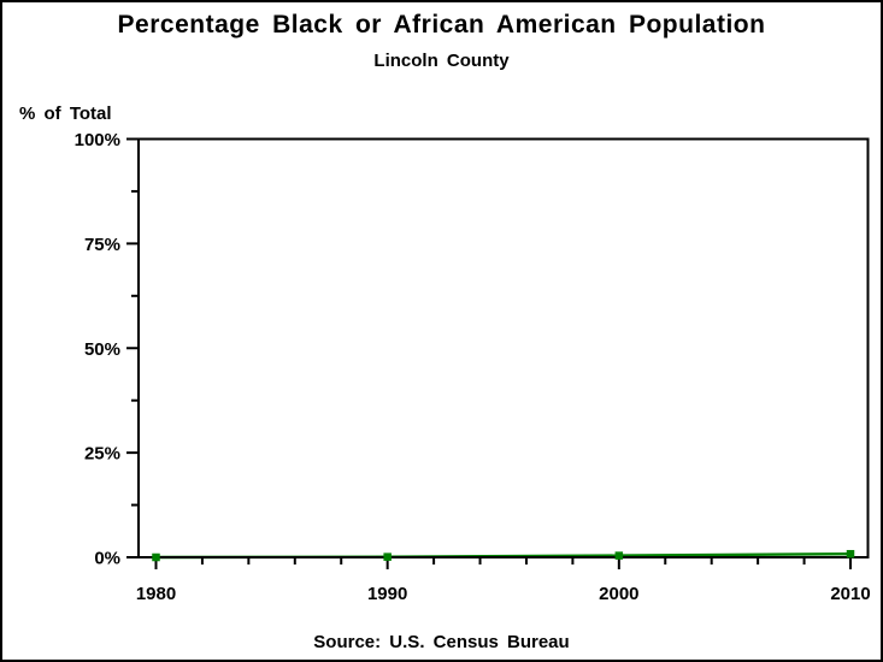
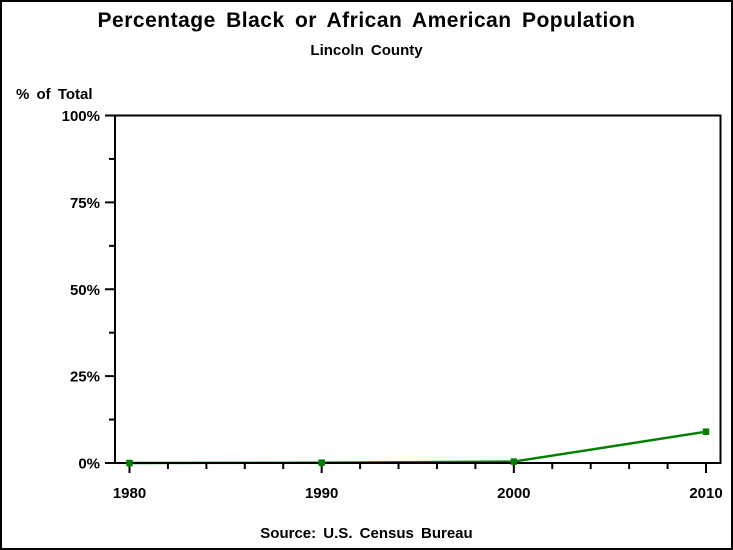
2010: 1% -> 9%
